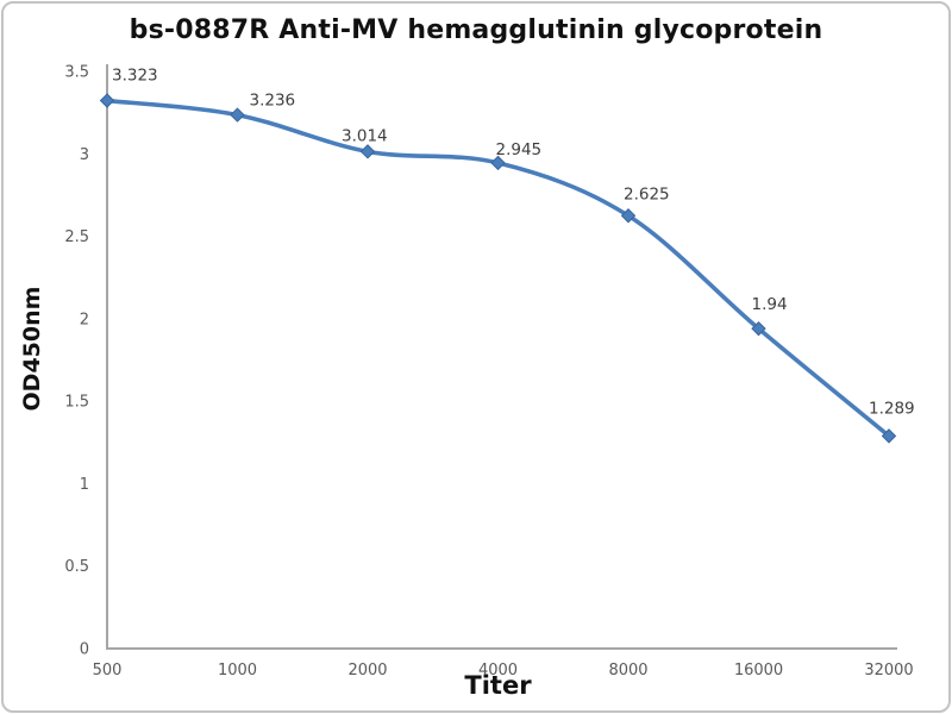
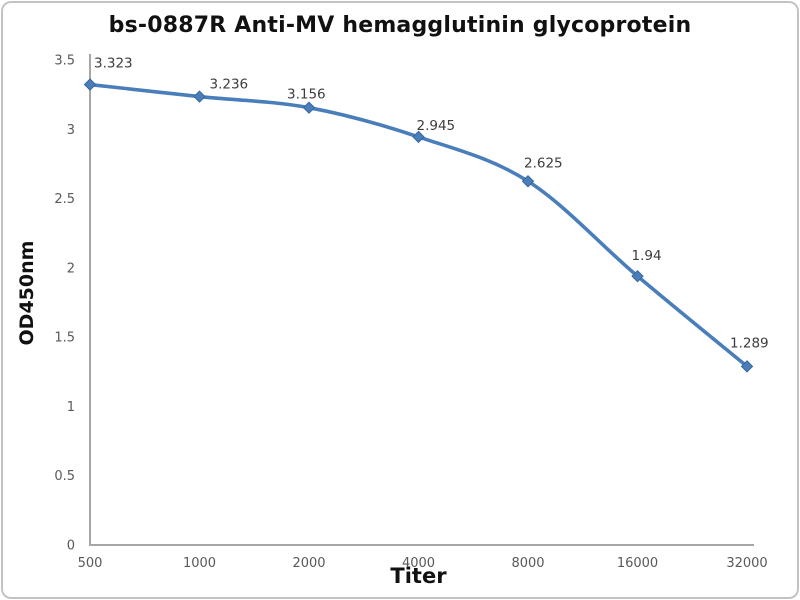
2000: 3.014 -> 3.156
